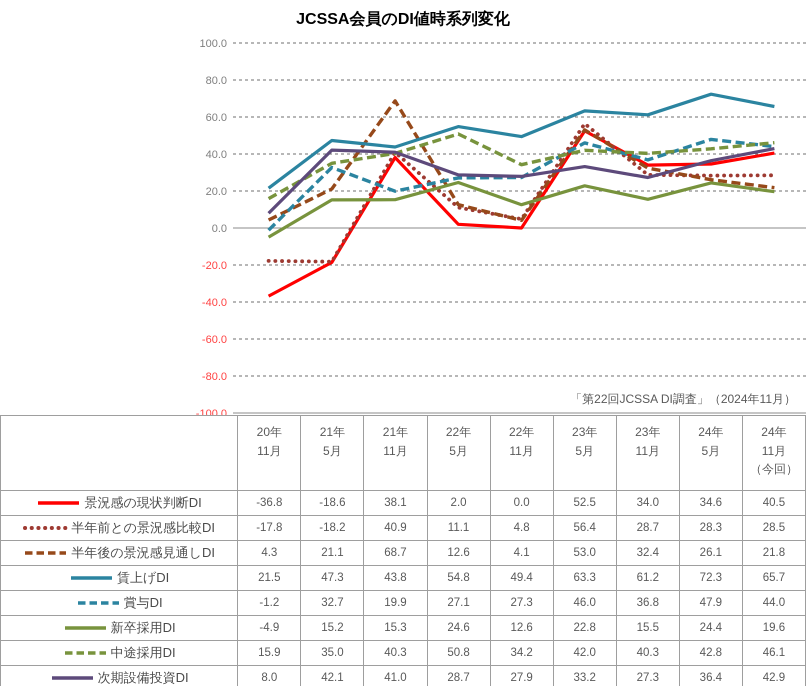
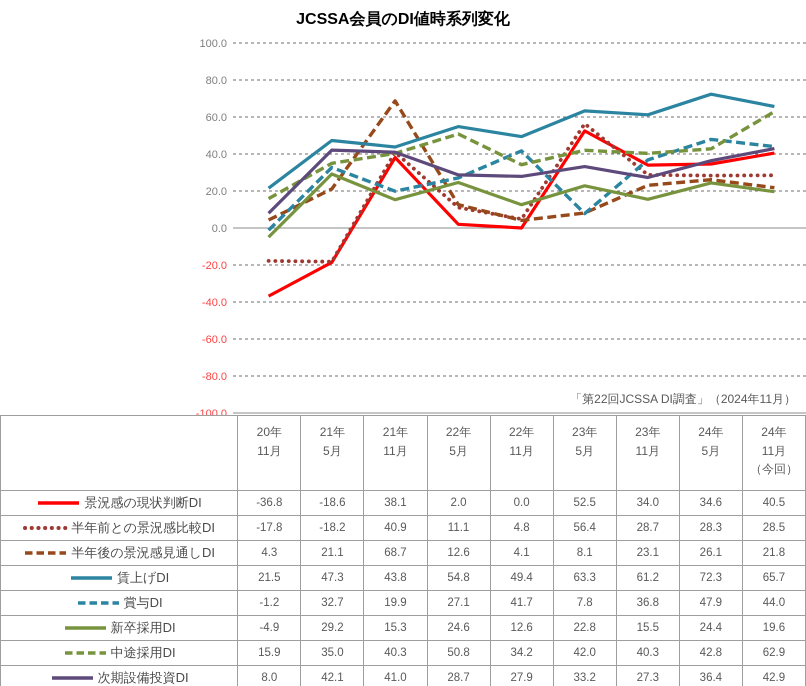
新卒採用DI/21年 5月: 15.2 -> 29.2
賞与DI/22年 11月: 27.3 -> 41.7
半年後の景況感見通しDI/23年 5月: 53.0 -> 8.1
賞与DI/23年 5月: 46.0 -> 7.8
半年後の景況感見通しDI/23年 11月: 32.4 -> 23.1
中途採用DI/24年 11月 （今回）: 46.1 -> 62.9
